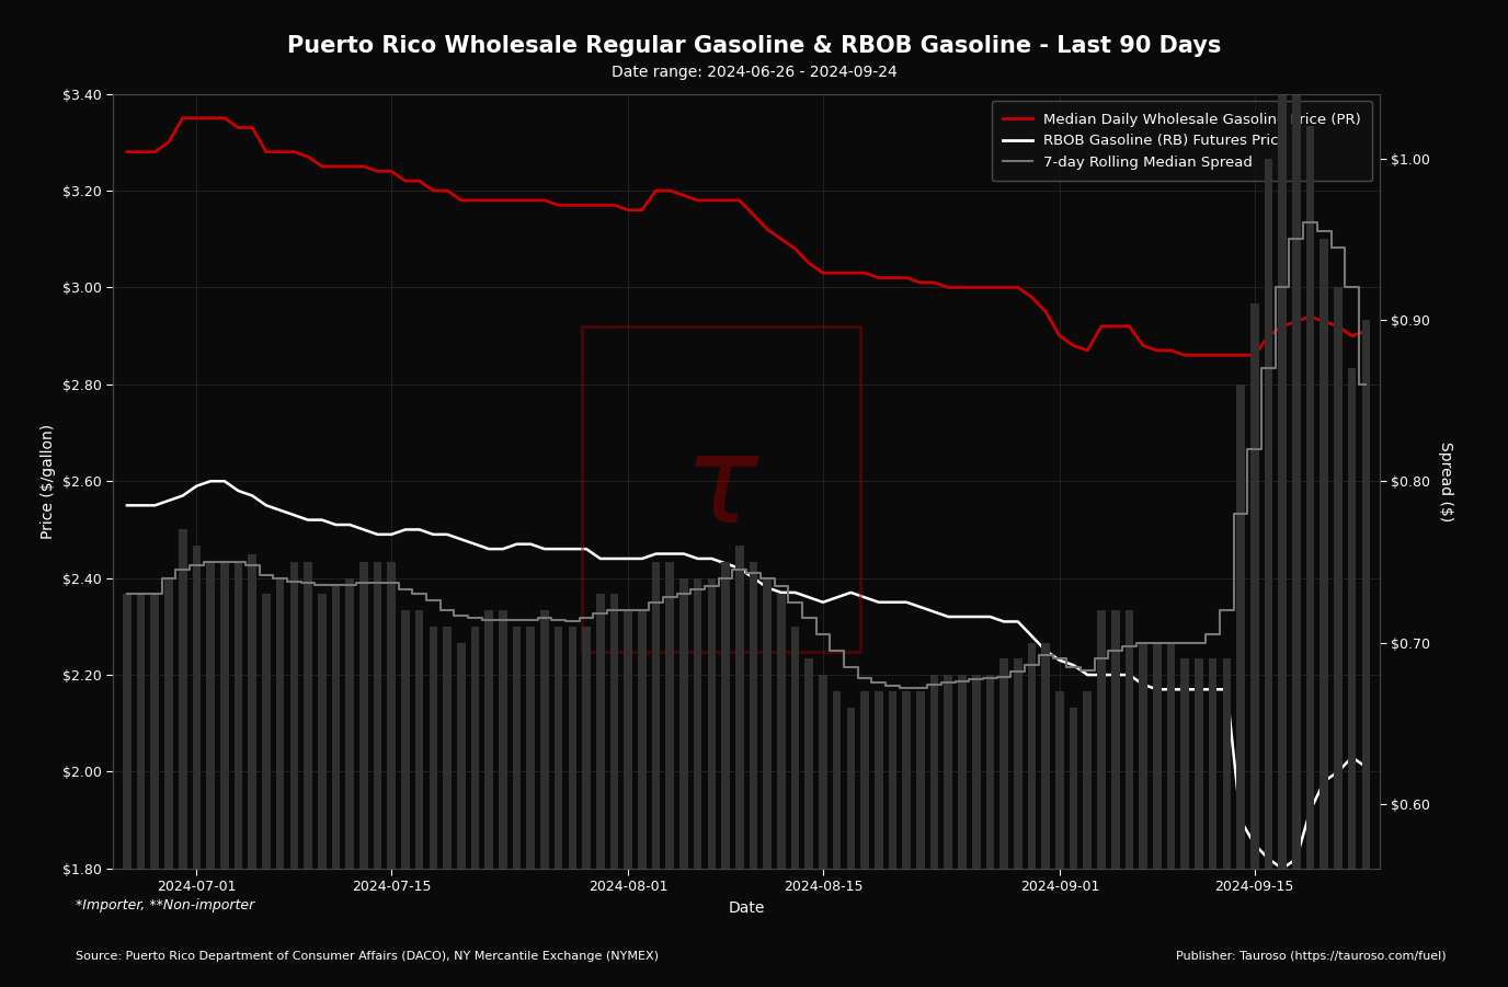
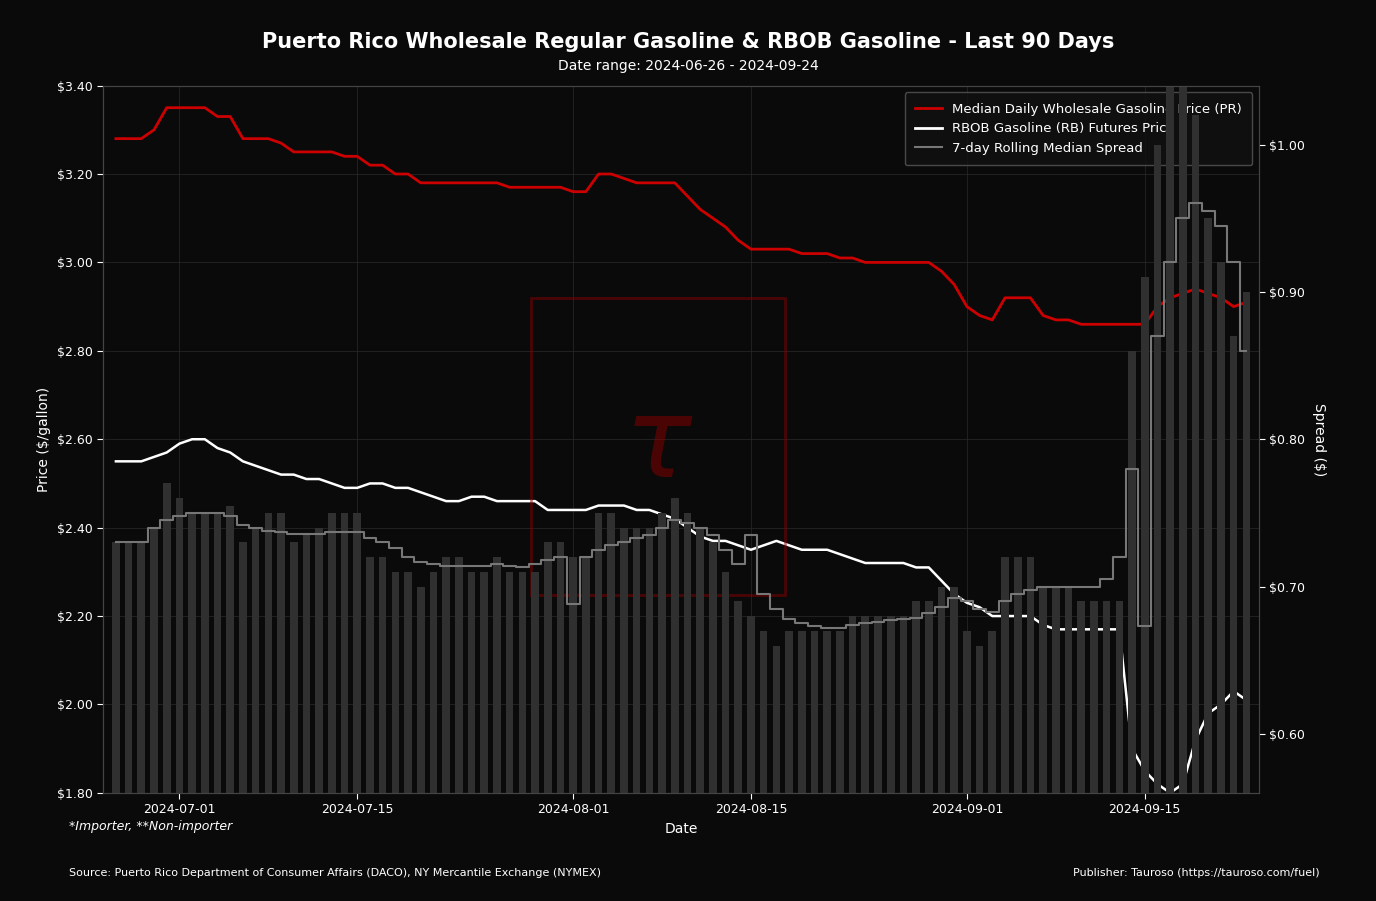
7-day Rolling Median Spread/2024-08-01: $0.720 -> $0.688
7-day Rolling Median Spread/2024-08-15: $0.705 -> $0.735
7-day Rolling Median Spread/2024-09-15: $0.820 -> $0.673
